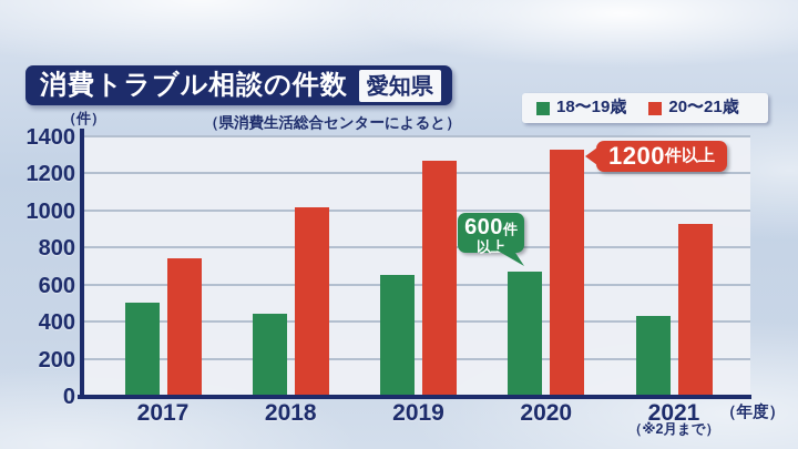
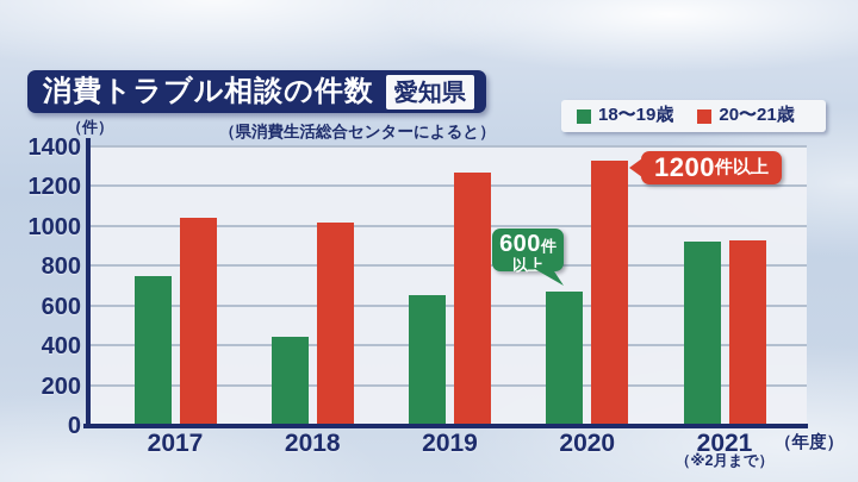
18〜19歳/2017: 500 -> 750
20〜21歳/2017: 740 -> 1040
18〜19歳/2021: 430 -> 920
